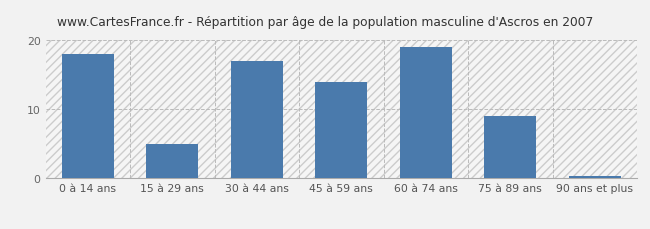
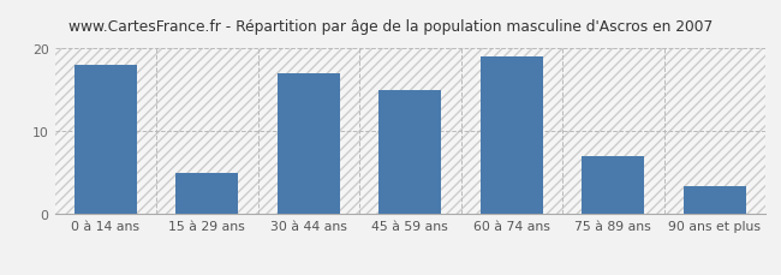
45 à 59 ans: 14.0 -> 15.0
75 à 89 ans: 9.0 -> 7.0
90 ans et plus: 0.4 -> 3.4
